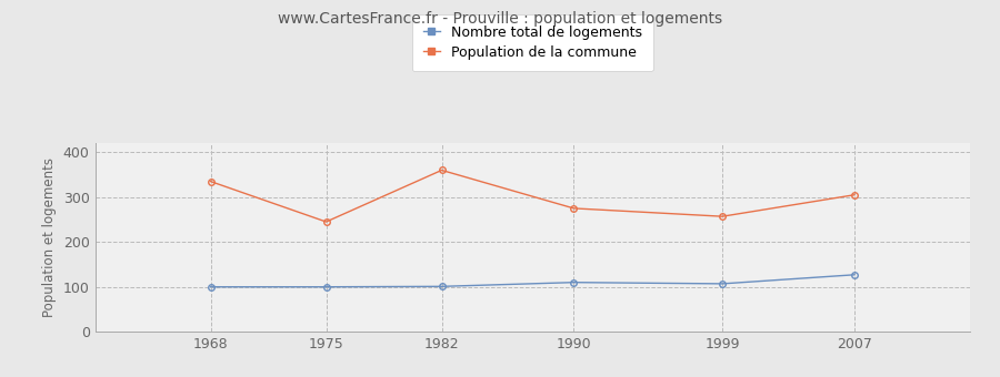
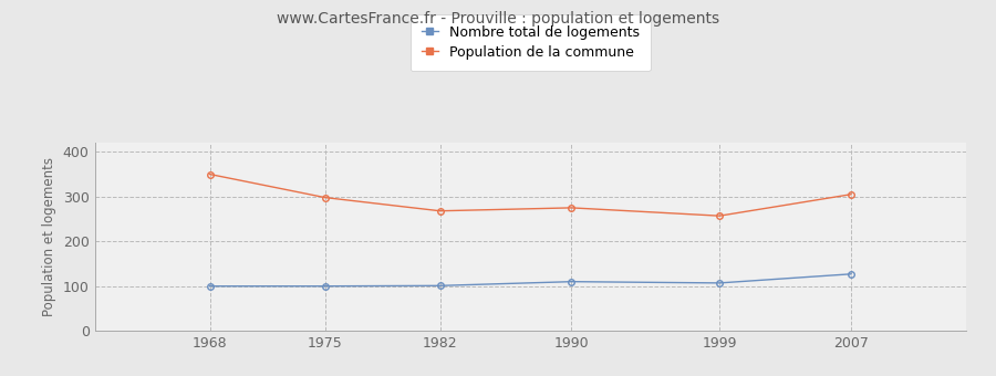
Population de la commune/1968: 335 -> 350
Population de la commune/1975: 245 -> 298
Population de la commune/1982: 360 -> 268
